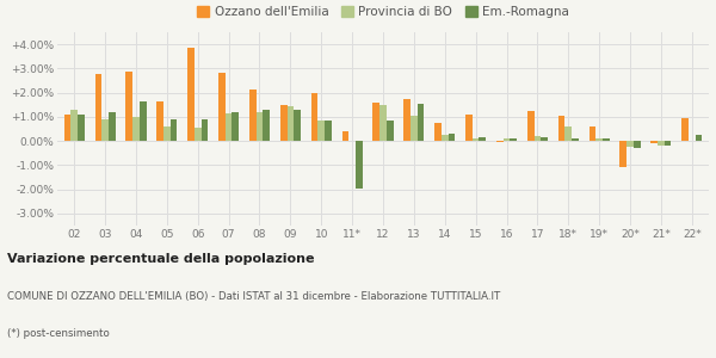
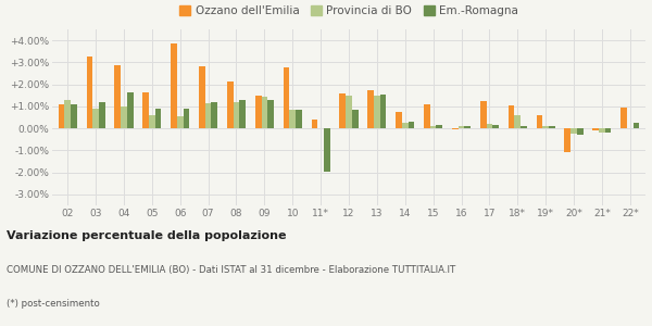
Ozzano dell'Emilia/03: 2.75% -> 3.25%
Ozzano dell'Emilia/10: 2.00% -> 2.75%
Provincia di BO/13: 1.05% -> 1.50%
